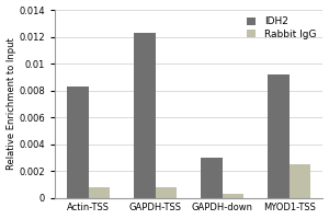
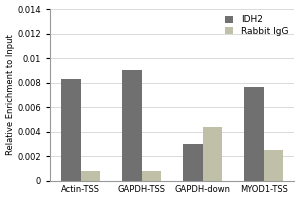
IDH2/GAPDH-TSS: 0.0123 -> 0.0090
Rabbit IgG/GAPDH-down: 0.0003 -> 0.0044
IDH2/MYOD1-TSS: 0.0092 -> 0.0076
